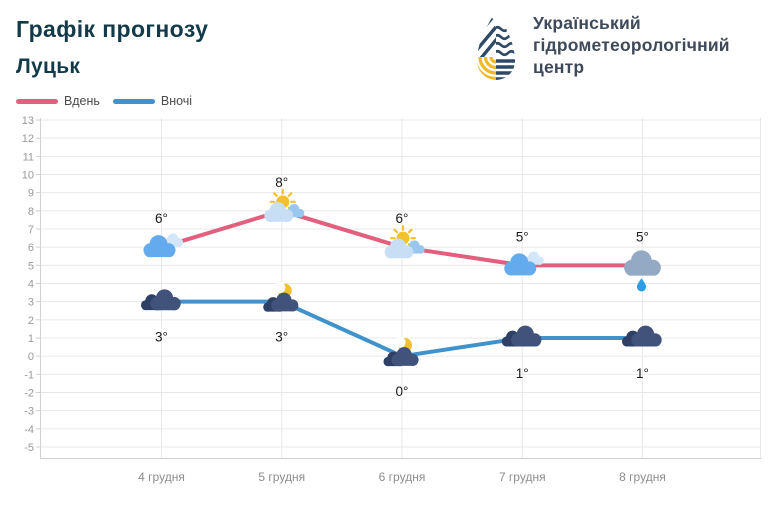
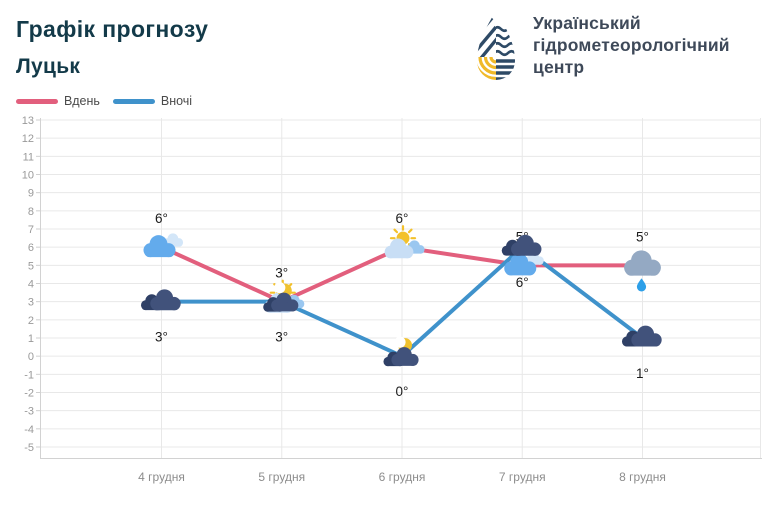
Вдень/5 грудня: 8° -> 3°
Вночі/7 грудня: 1° -> 6°
